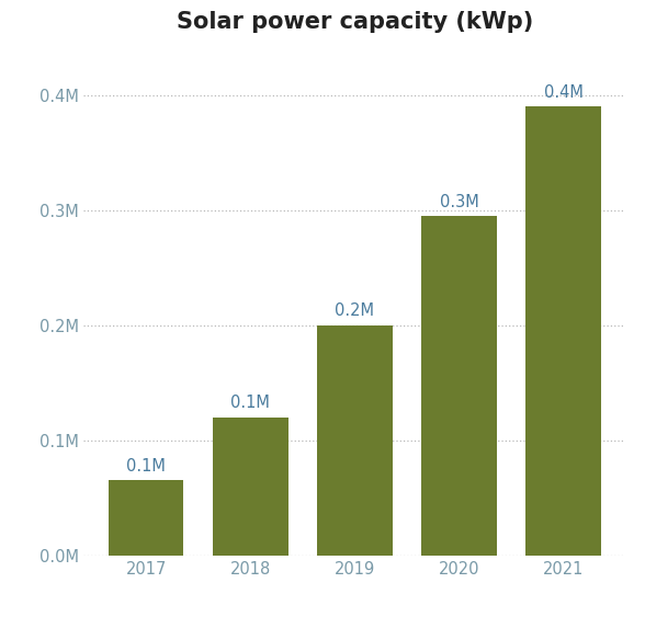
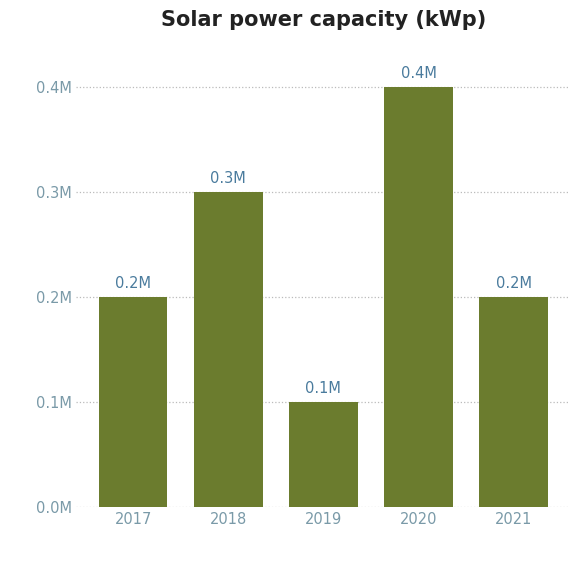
2017: 0.1M -> 0.2M
2018: 0.1M -> 0.3M
2019: 0.2M -> 0.1M
2020: 0.3M -> 0.4M
2021: 0.4M -> 0.2M
